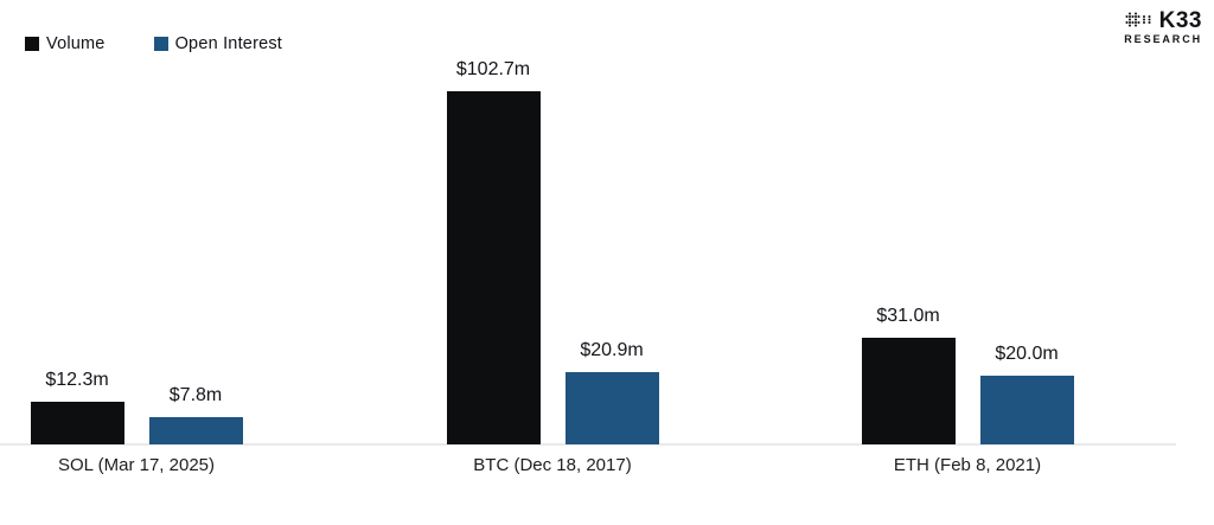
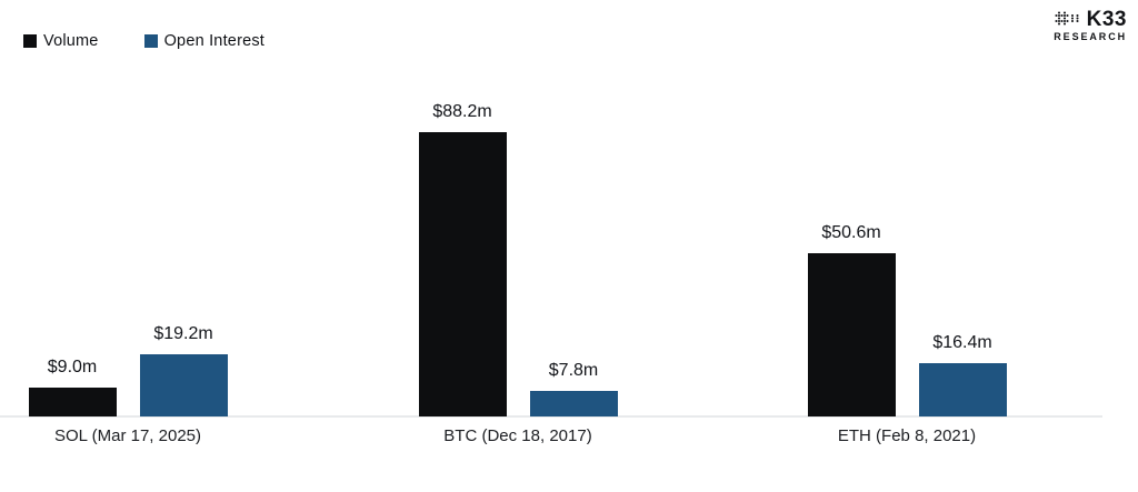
Volume/SOL (Mar 17, 2025): $12.3m -> $9.0m
Open Interest/SOL (Mar 17, 2025): $7.8m -> $19.2m
Volume/BTC (Dec 18, 2017): $102.7m -> $88.2m
Open Interest/BTC (Dec 18, 2017): $20.9m -> $7.8m
Volume/ETH (Feb 8, 2021): $31.0m -> $50.6m
Open Interest/ETH (Feb 8, 2021): $20.0m -> $16.4m
